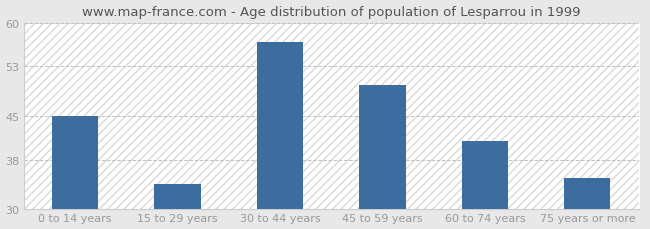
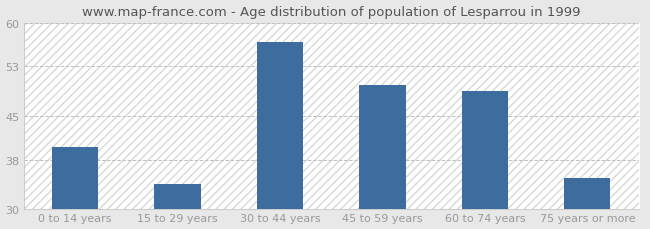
0 to 14 years: 45 -> 40
60 to 74 years: 41 -> 49
